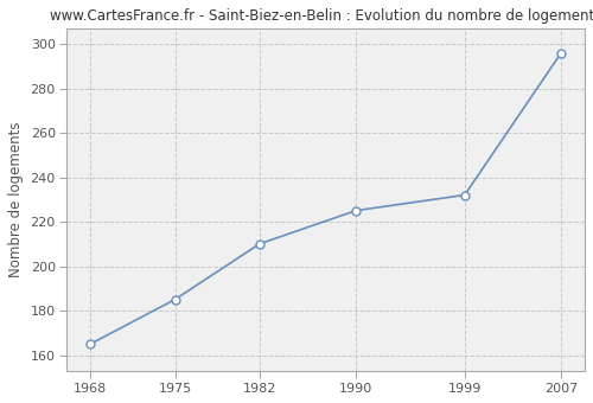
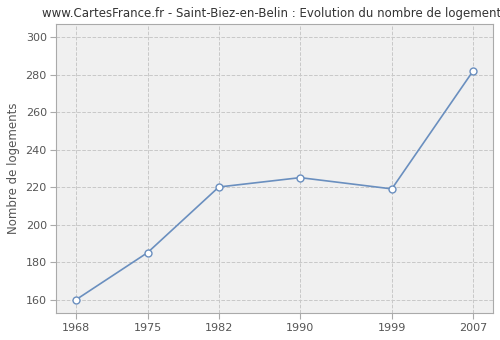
1968: 165 -> 160
1982: 210 -> 220
1999: 232 -> 219
2007: 296 -> 282
